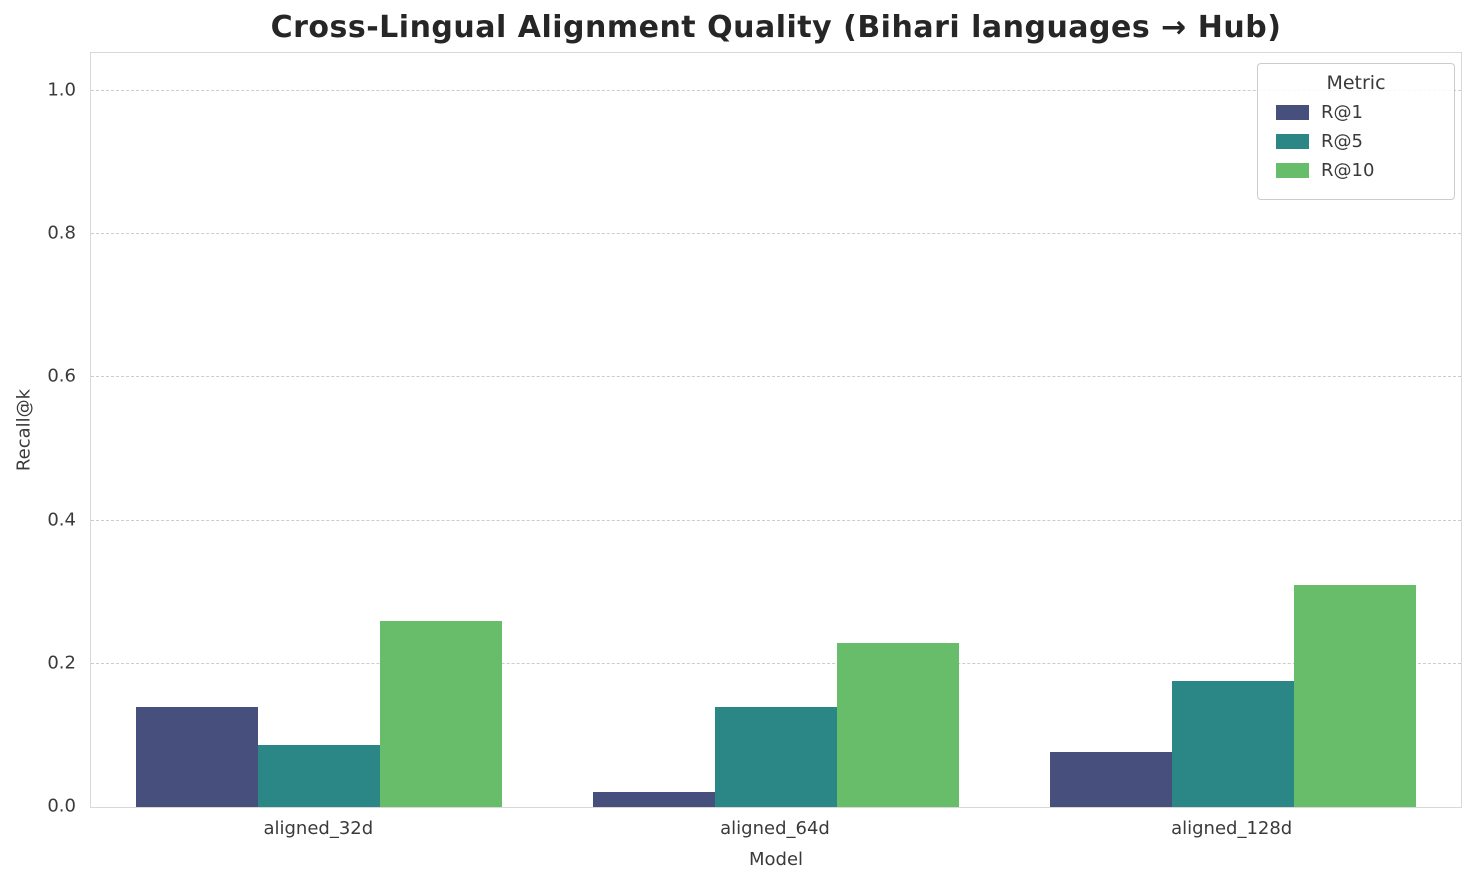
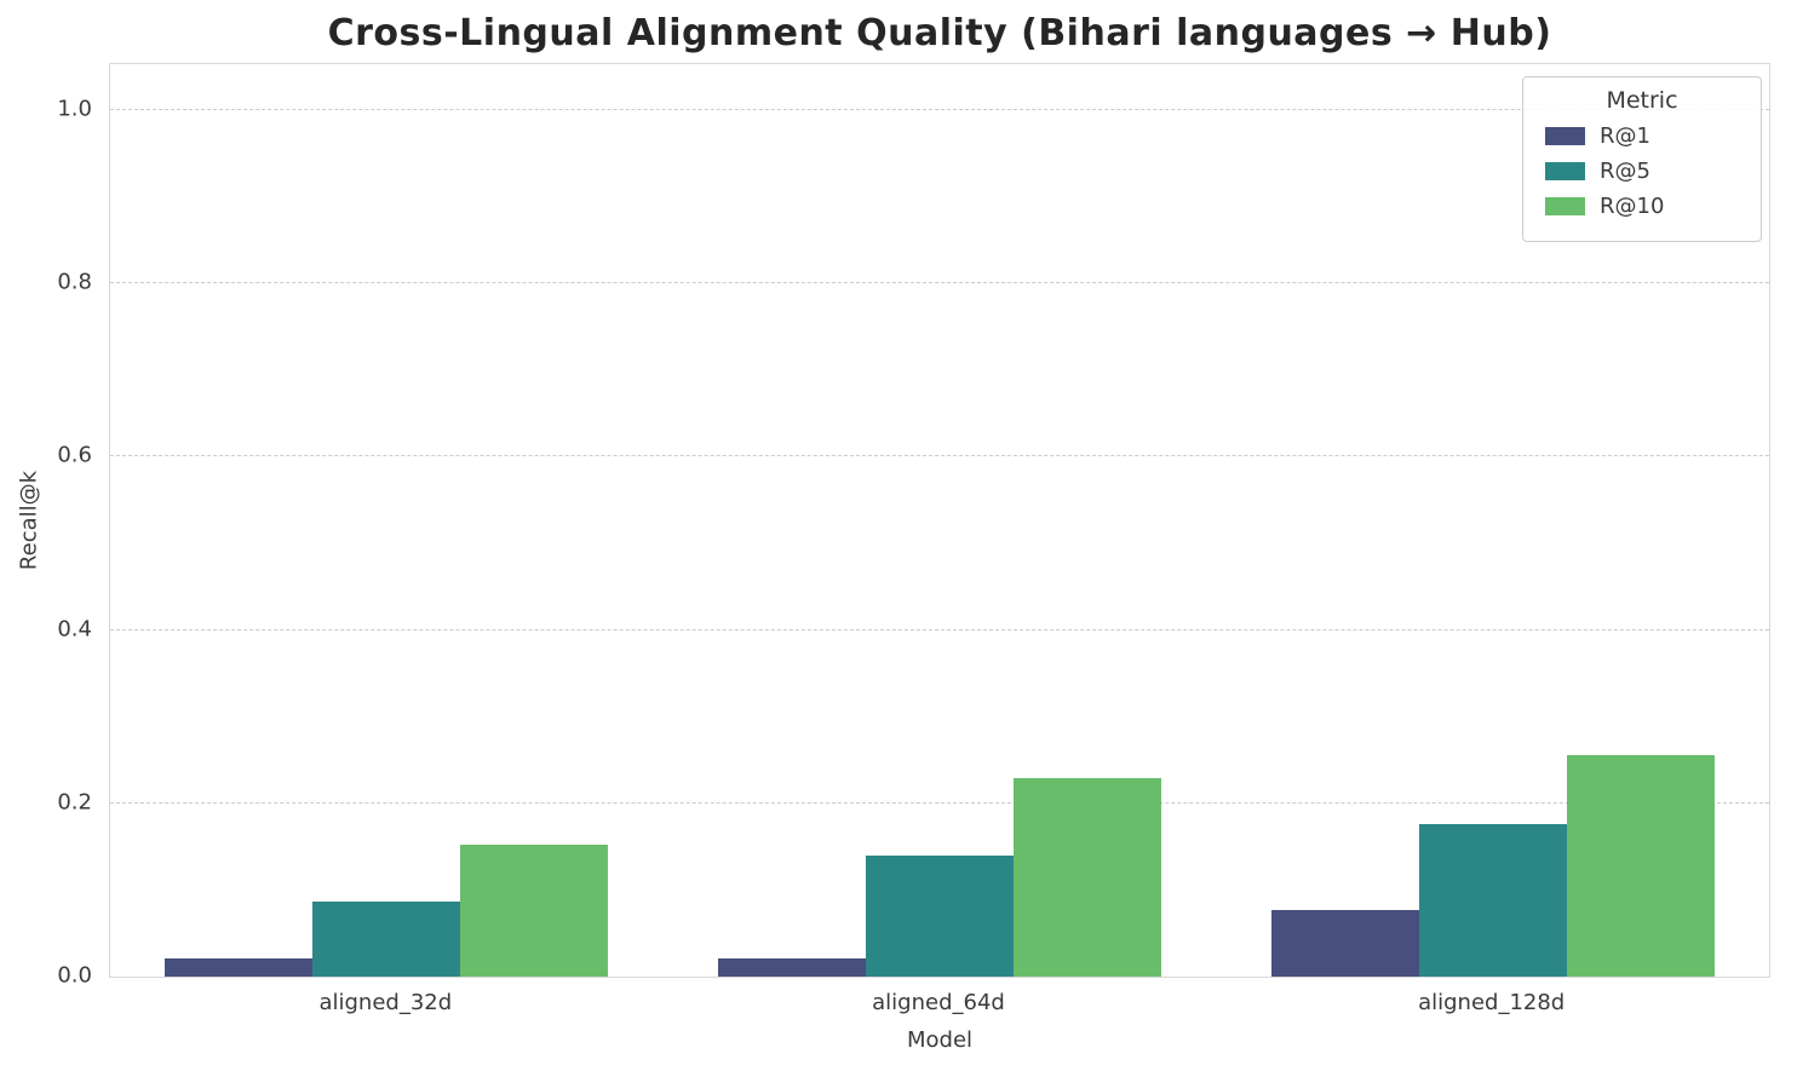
R@1/aligned_32d: 0.14 -> 0.02
R@10/aligned_32d: 0.26 -> 0.15
R@10/aligned_128d: 0.31 -> 0.26
